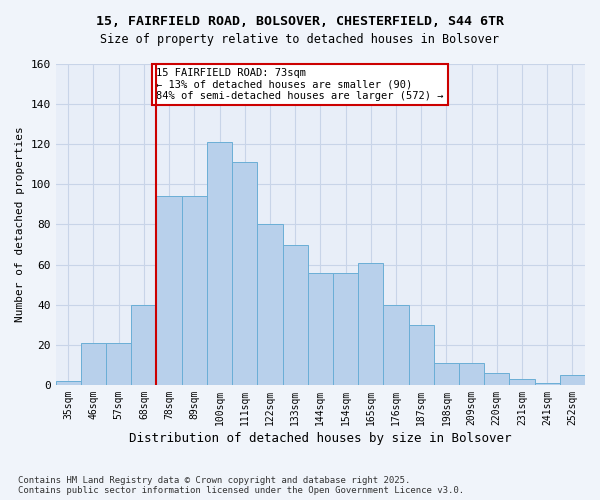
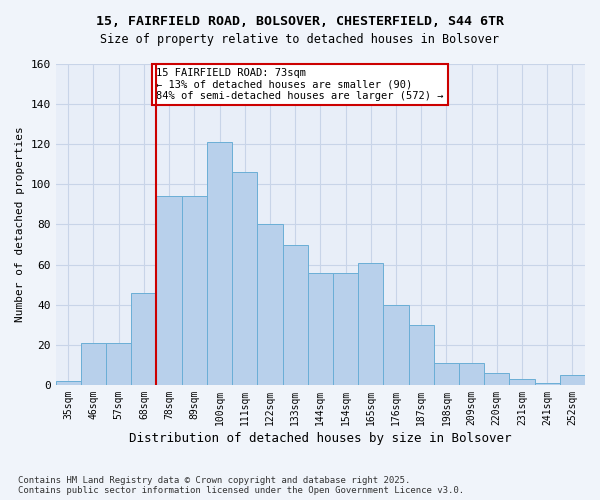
68sqm: 40 -> 46
111sqm: 111 -> 106
